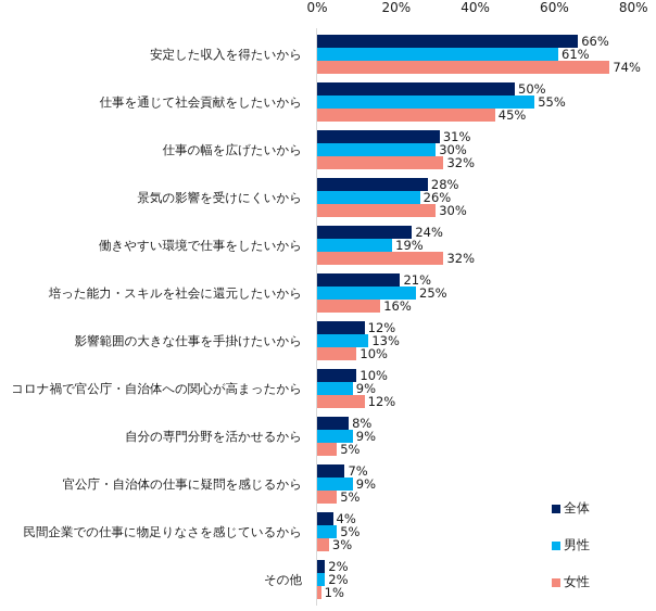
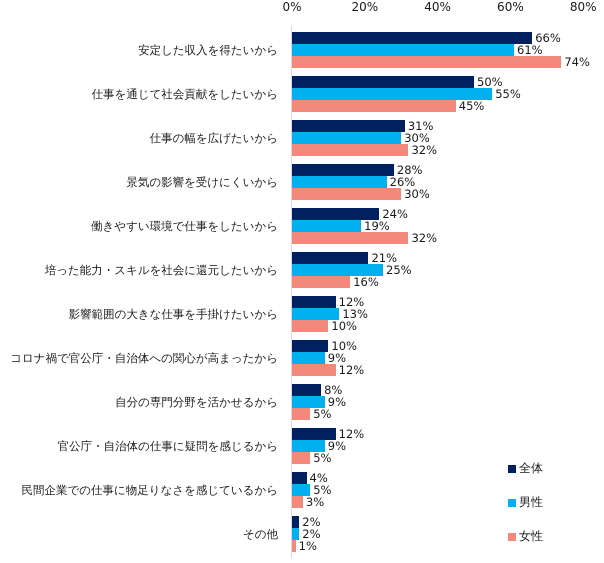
全体/官公庁・自治体の仕事に疑問を感じるから: 7% -> 12%
